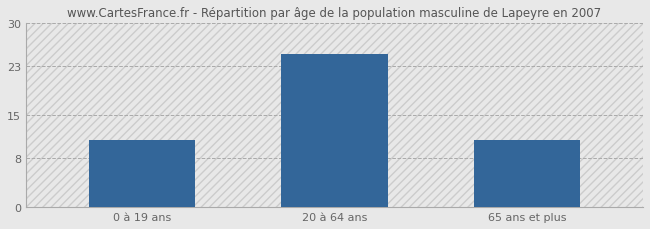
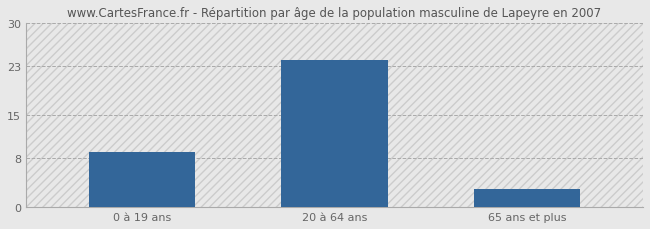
0 à 19 ans: 11 -> 9
20 à 64 ans: 25 -> 24
65 ans et plus: 11 -> 3
